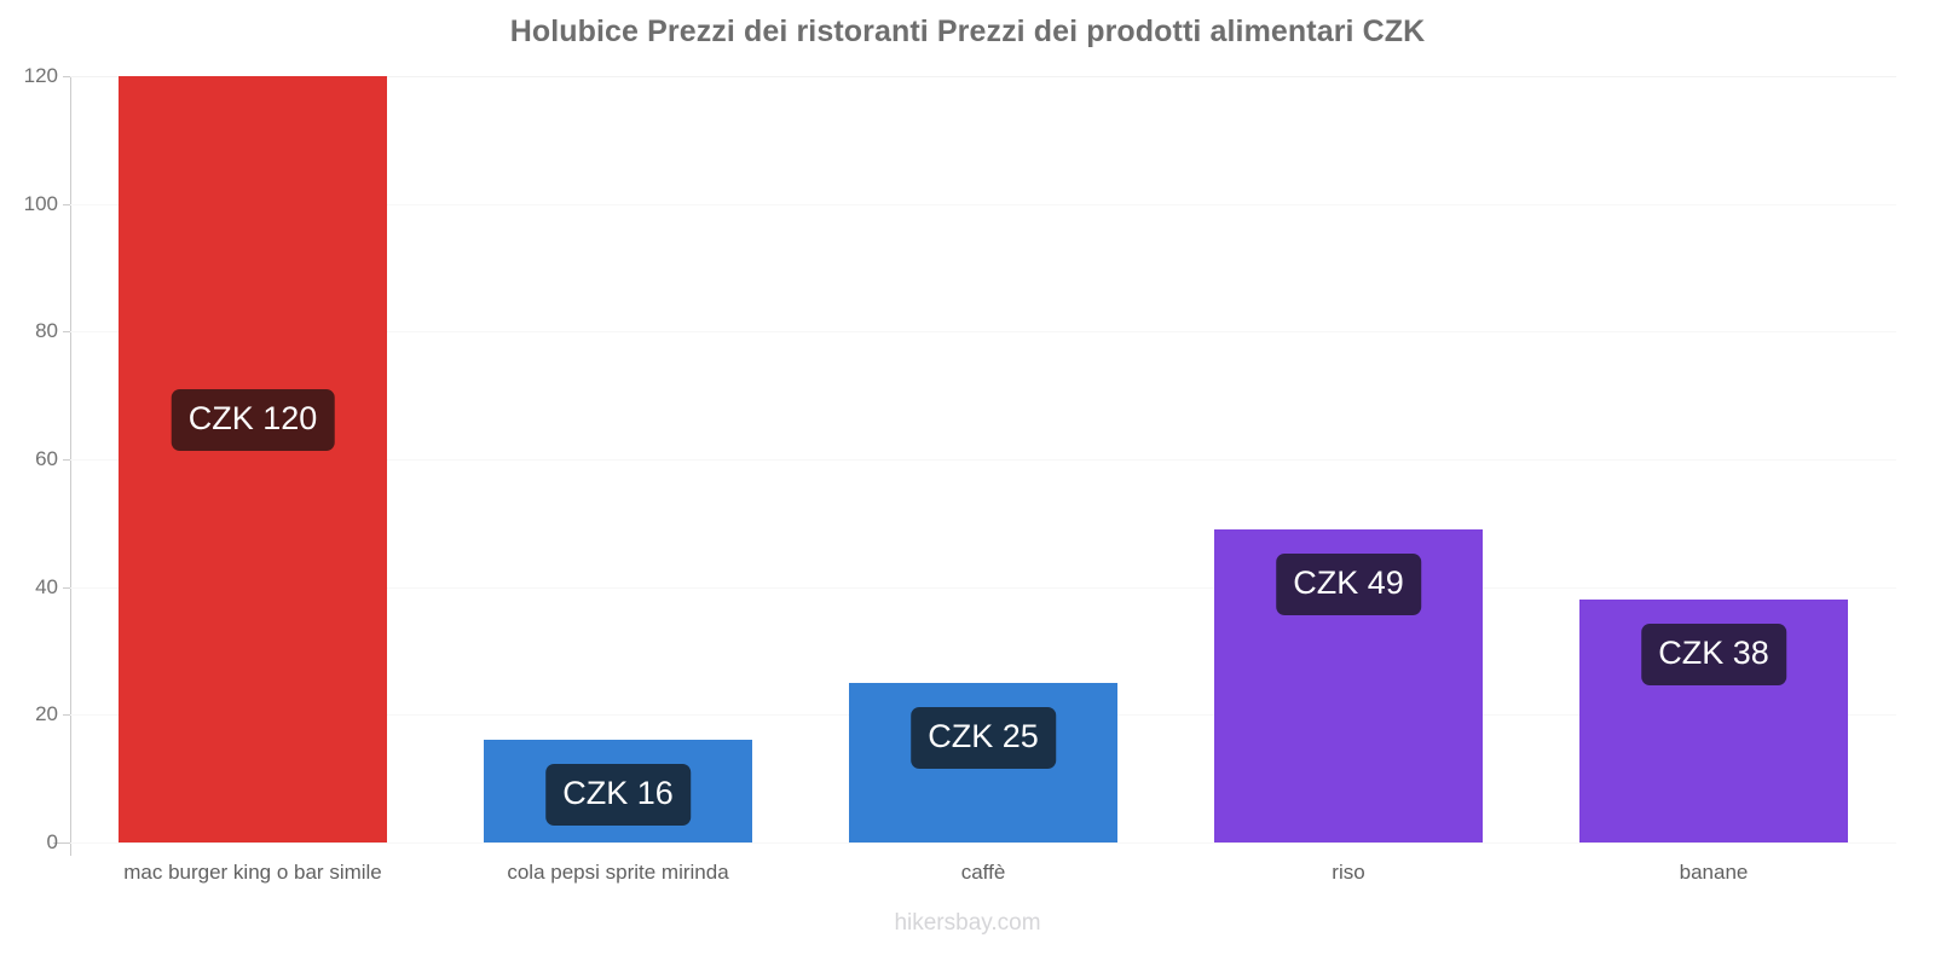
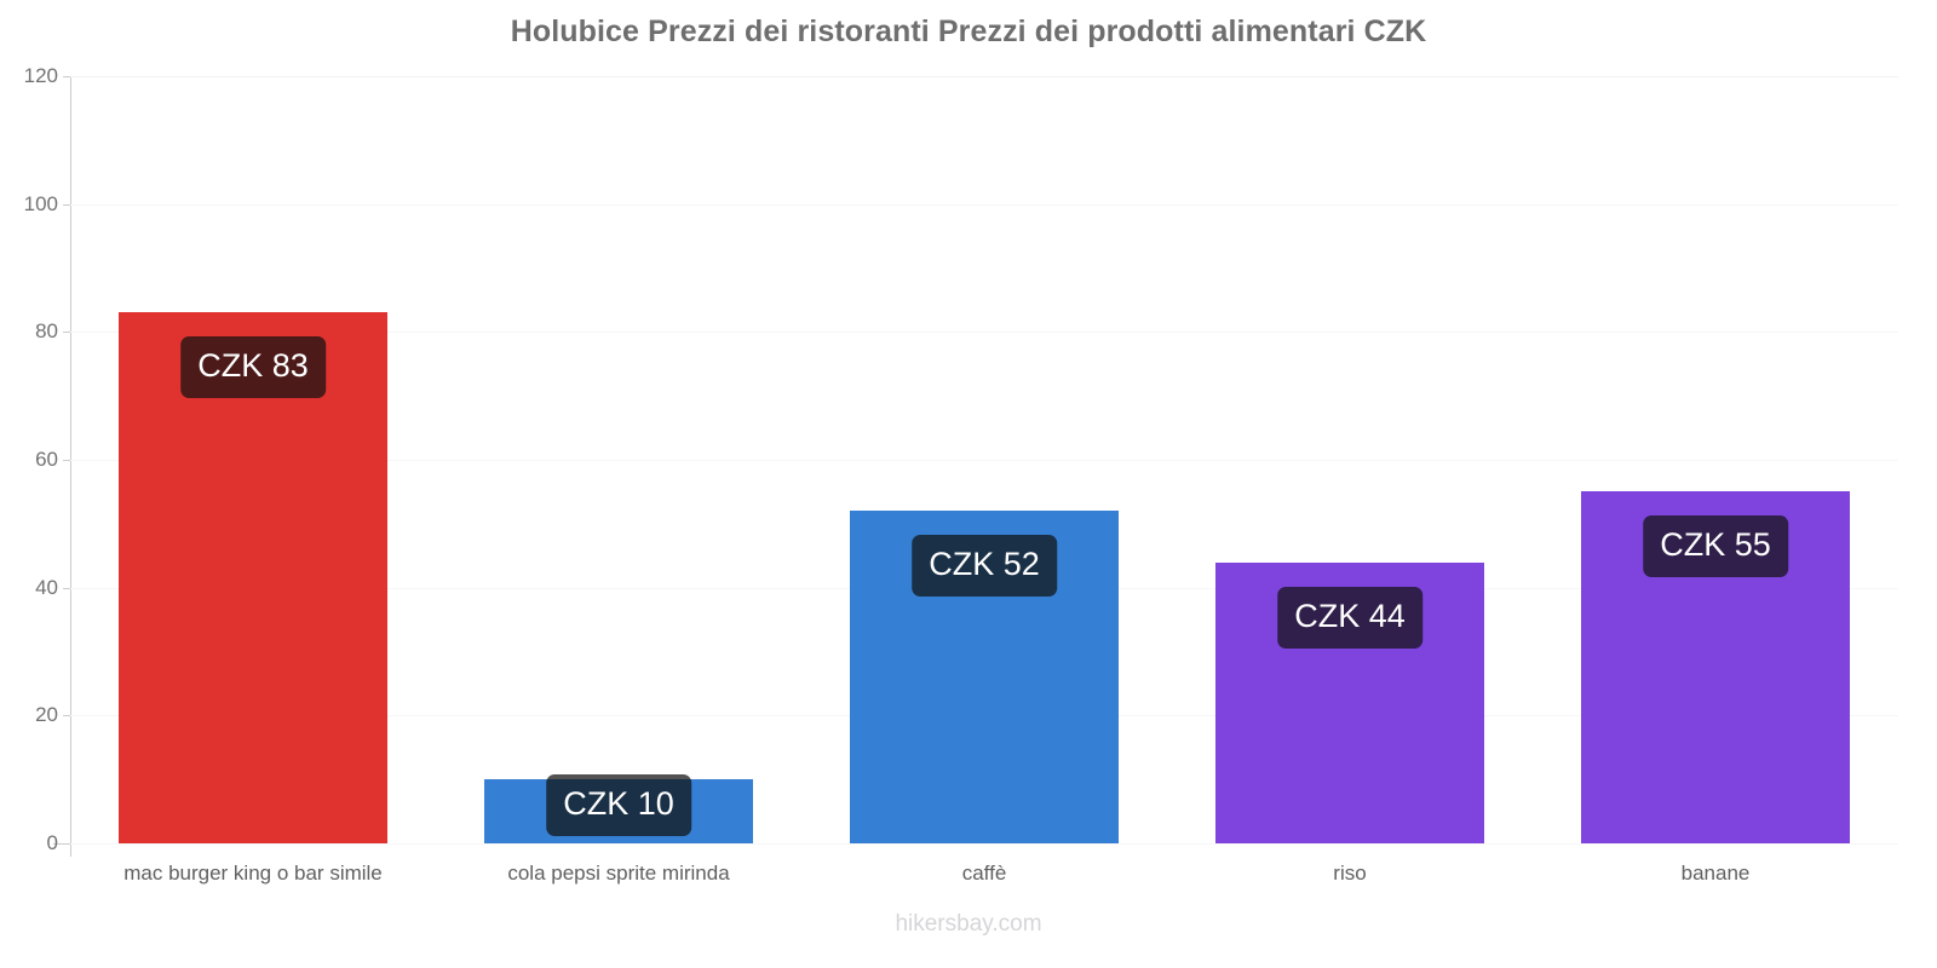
mac burger king o bar simile: 120 -> 83
cola pepsi sprite mirinda: 16 -> 10
caffè: 25 -> 52
riso: 49 -> 44
banane: 38 -> 55
